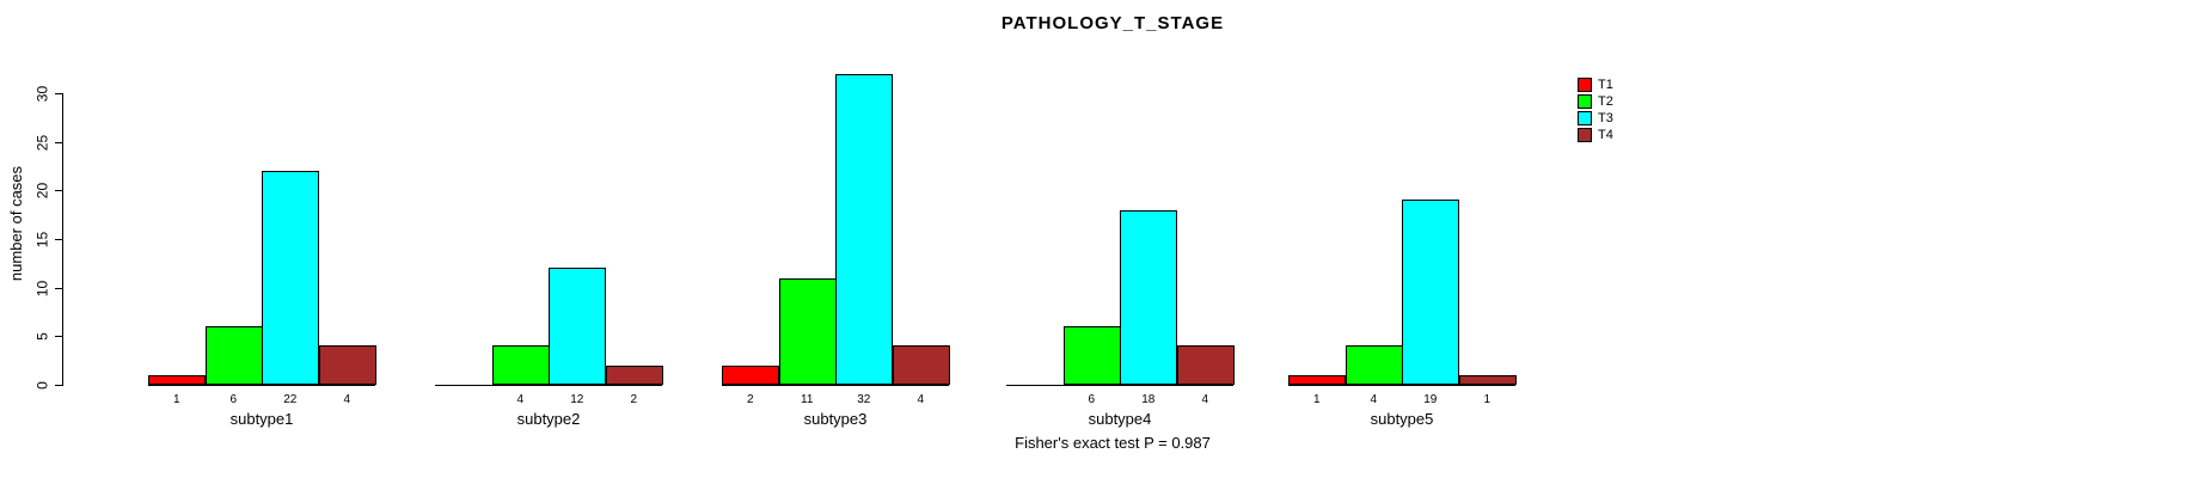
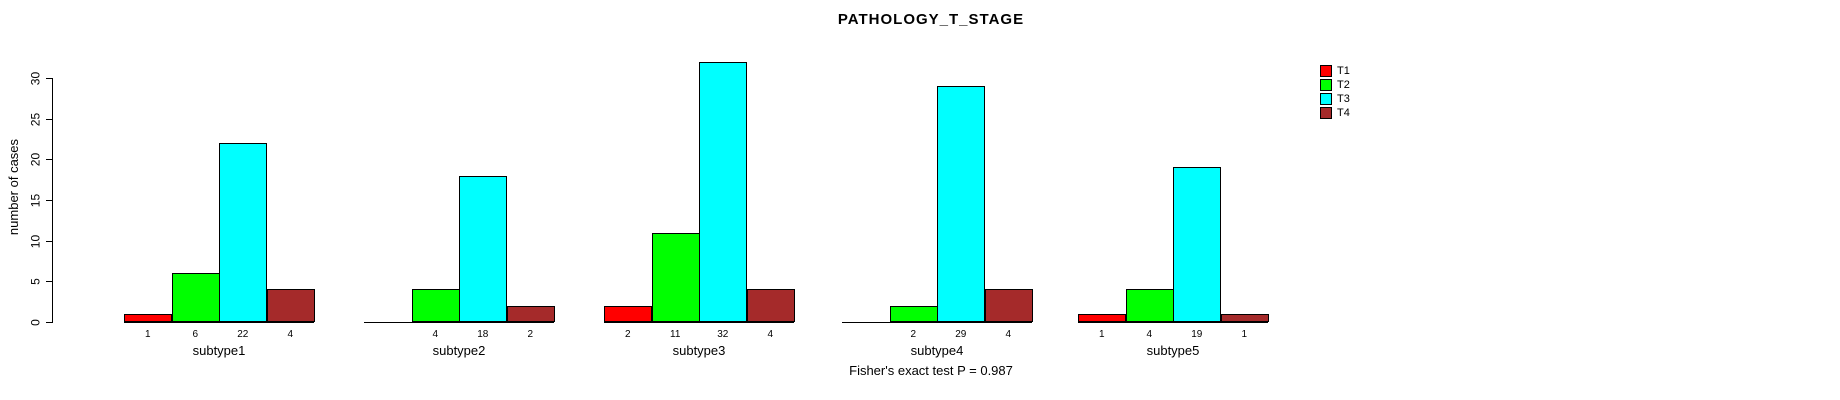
T3/subtype2: 12 -> 18
T2/subtype4: 6 -> 2
T3/subtype4: 18 -> 29
